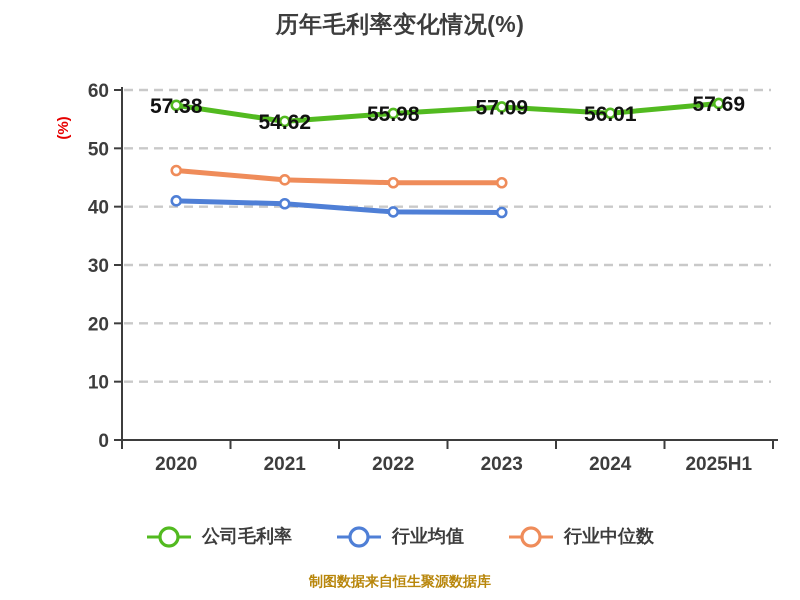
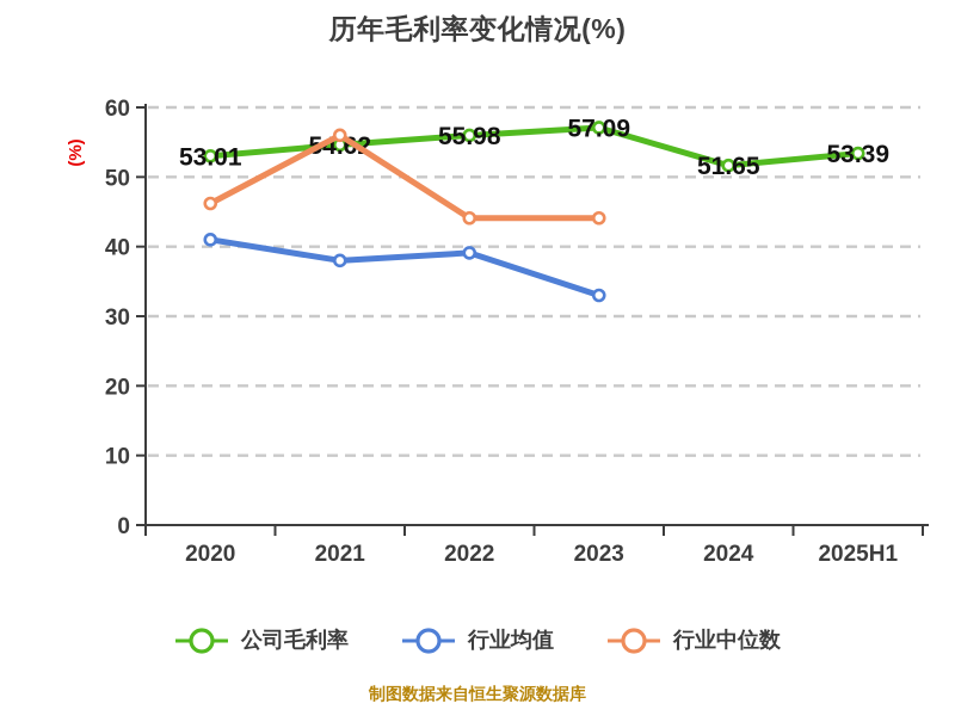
公司毛利率/2020: 57.38 -> 53.01
行业均值/2021: 40 -> 38
行业中位数/2021: 45 -> 56
行业均值/2023: 39 -> 33
公司毛利率/2024: 56.01 -> 51.65
公司毛利率/2025H1: 57.69 -> 53.39
